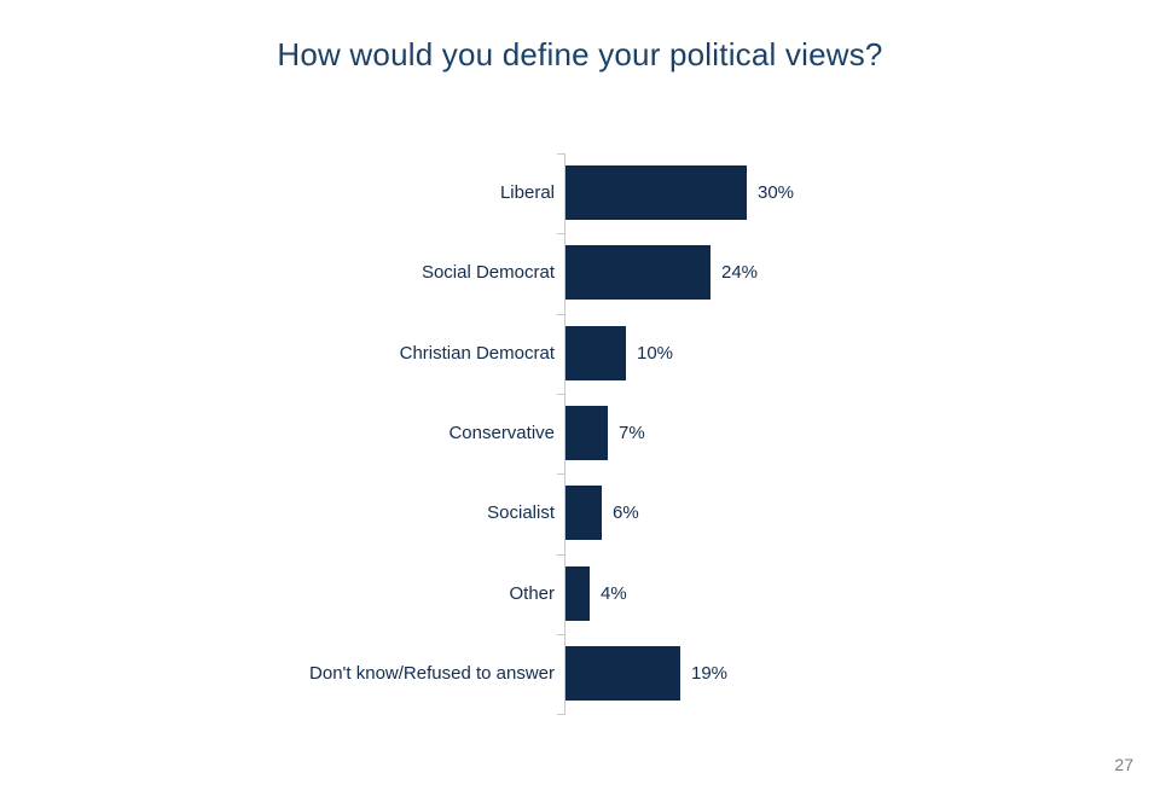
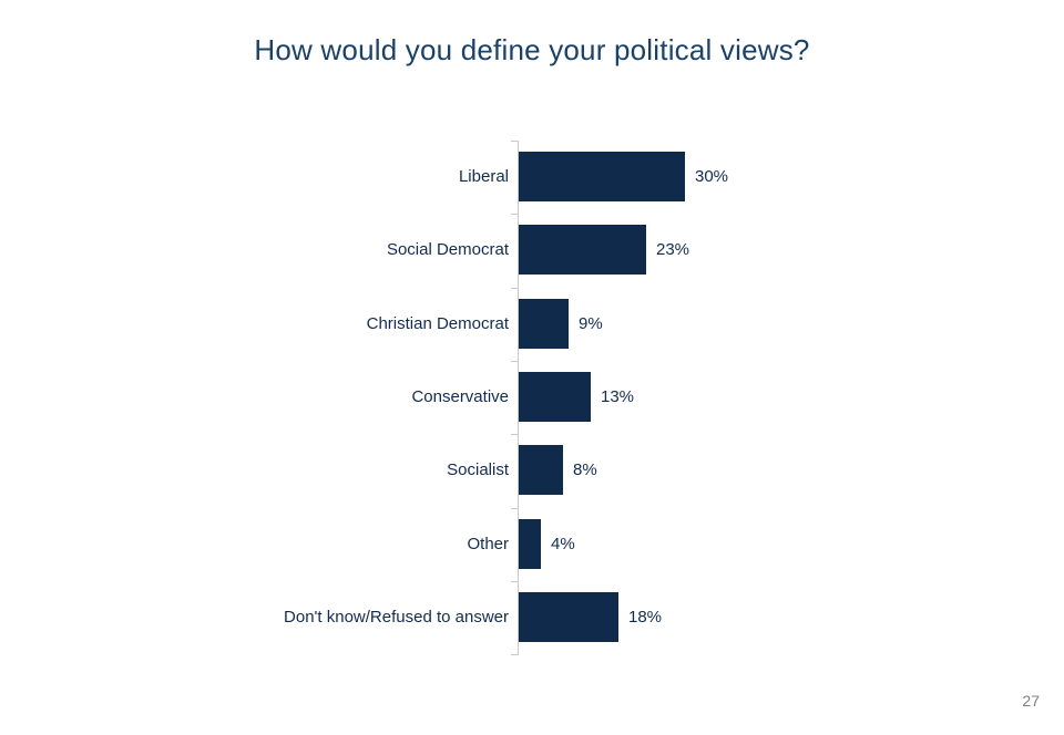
Social Democrat: 24% -> 23%
Christian Democrat: 10% -> 9%
Conservative: 7% -> 13%
Socialist: 6% -> 8%
Don't know/Refused to answer: 19% -> 18%
